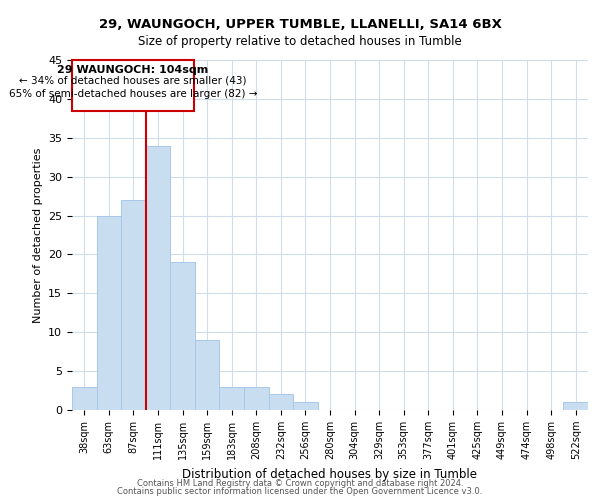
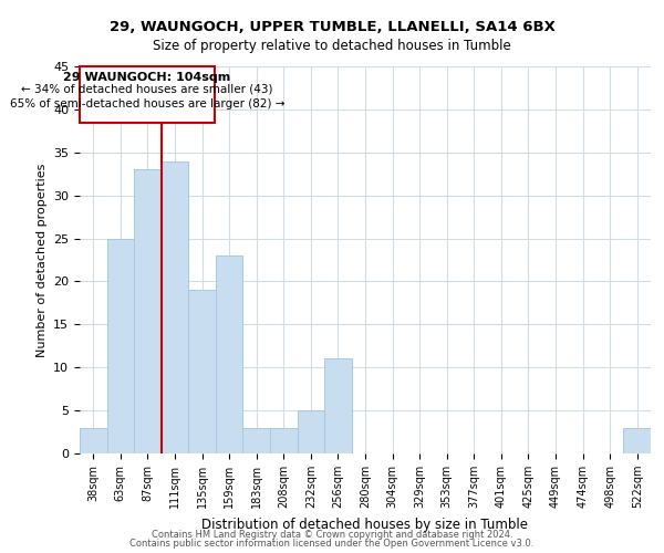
87sqm: 27 -> 33
159sqm: 9 -> 23
232sqm: 2 -> 5
256sqm: 1 -> 11
522sqm: 1 -> 3
